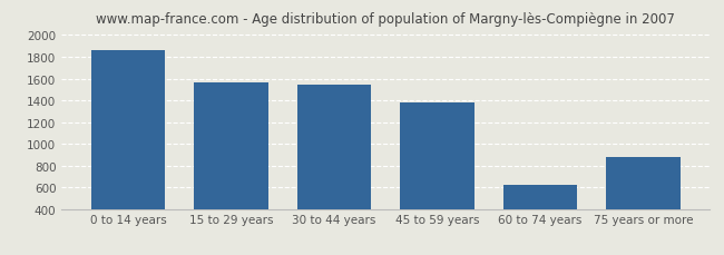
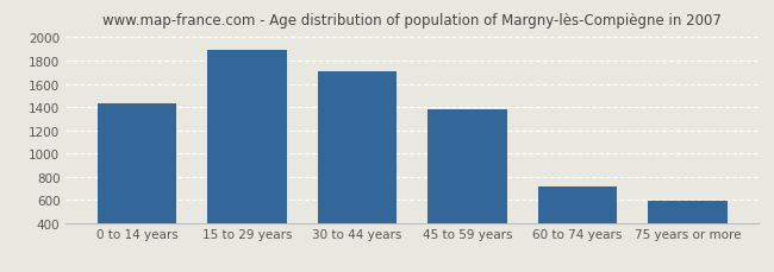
0 to 14 years: 1860 -> 1430
15 to 29 years: 1560 -> 1890
30 to 44 years: 1540 -> 1710
60 to 74 years: 620 -> 720
75 years or more: 880 -> 590
